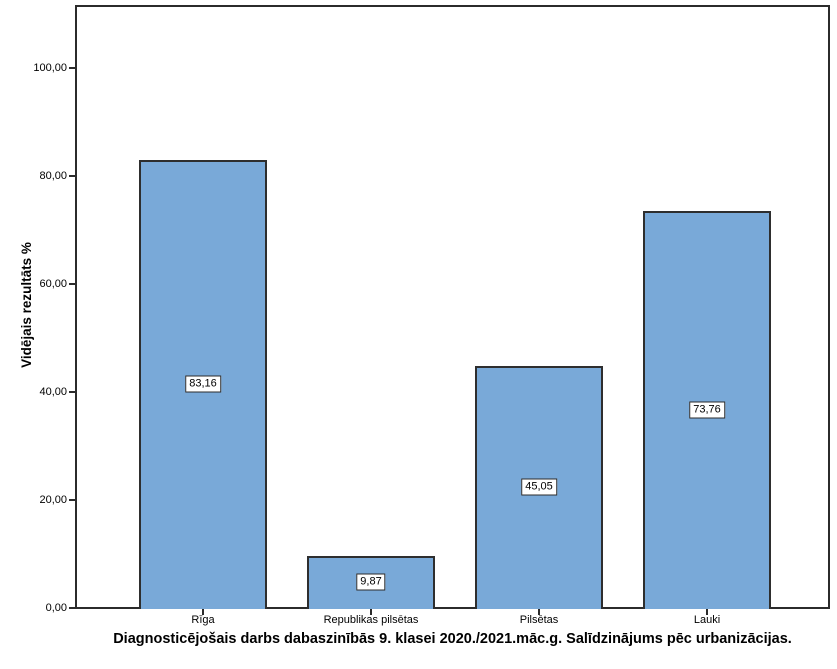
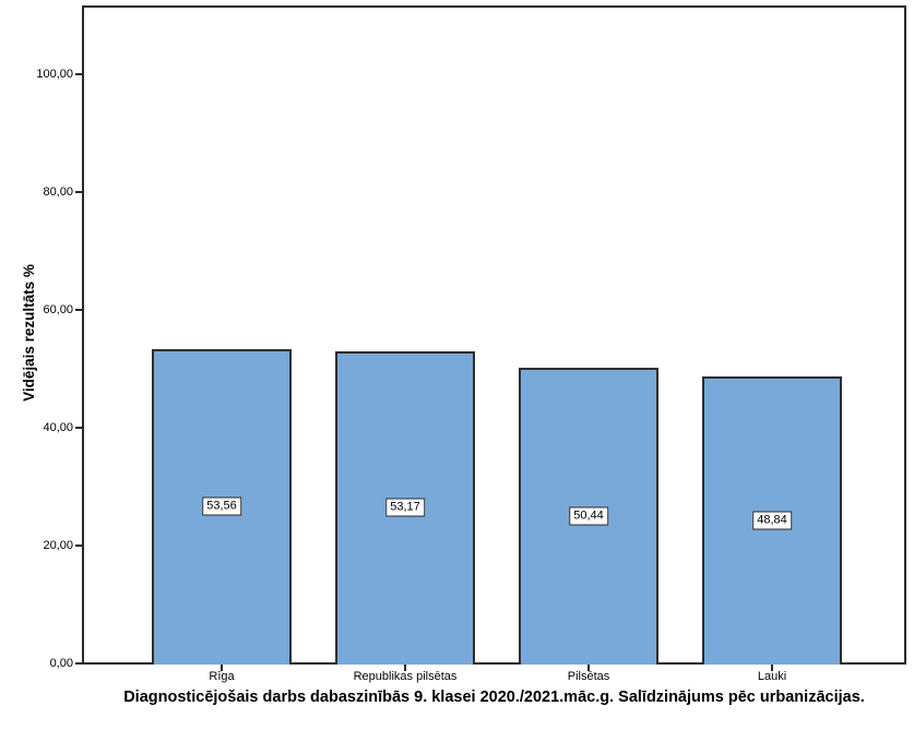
Rīga: 83,16 -> 53,56
Republikas pilsētas: 9,87 -> 53,17
Pilsētas: 45,05 -> 50,44
Lauki: 73,76 -> 48,84
